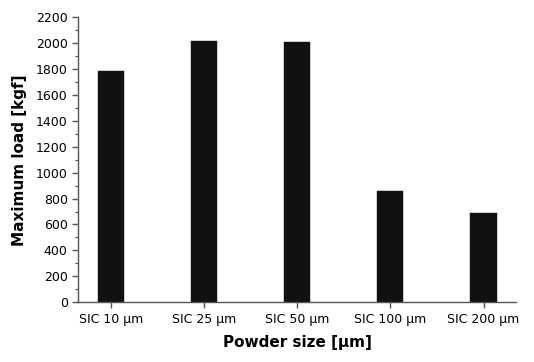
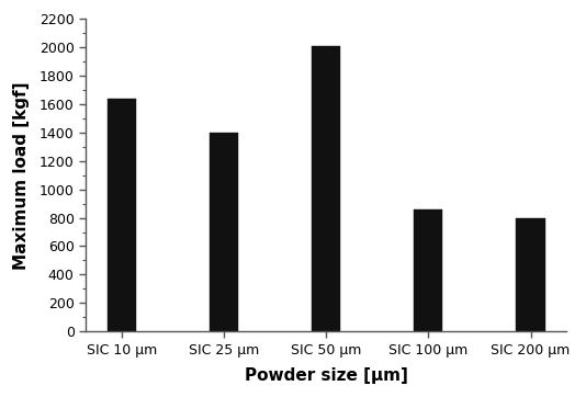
SIC 10 μm: 1790 -> 1640
SIC 25 μm: 2020 -> 1400
SIC 200 μm: 680 -> 800
